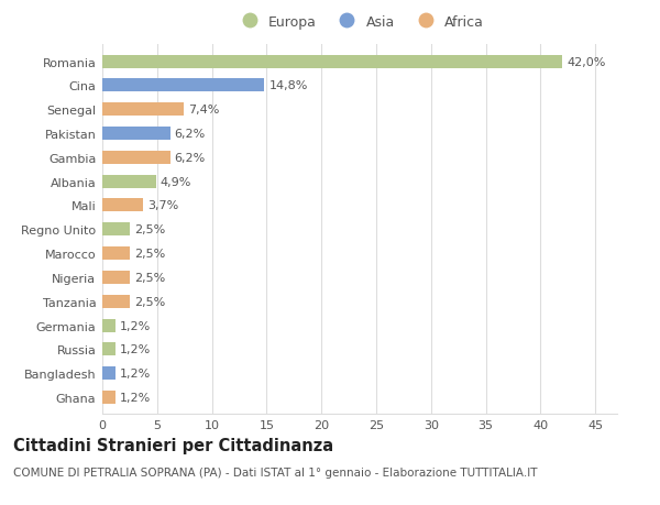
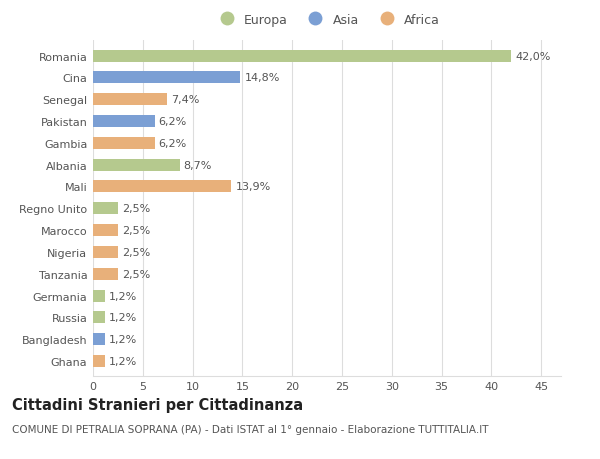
Albania: 4,9% -> 8,7%
Mali: 3,7% -> 13,9%
